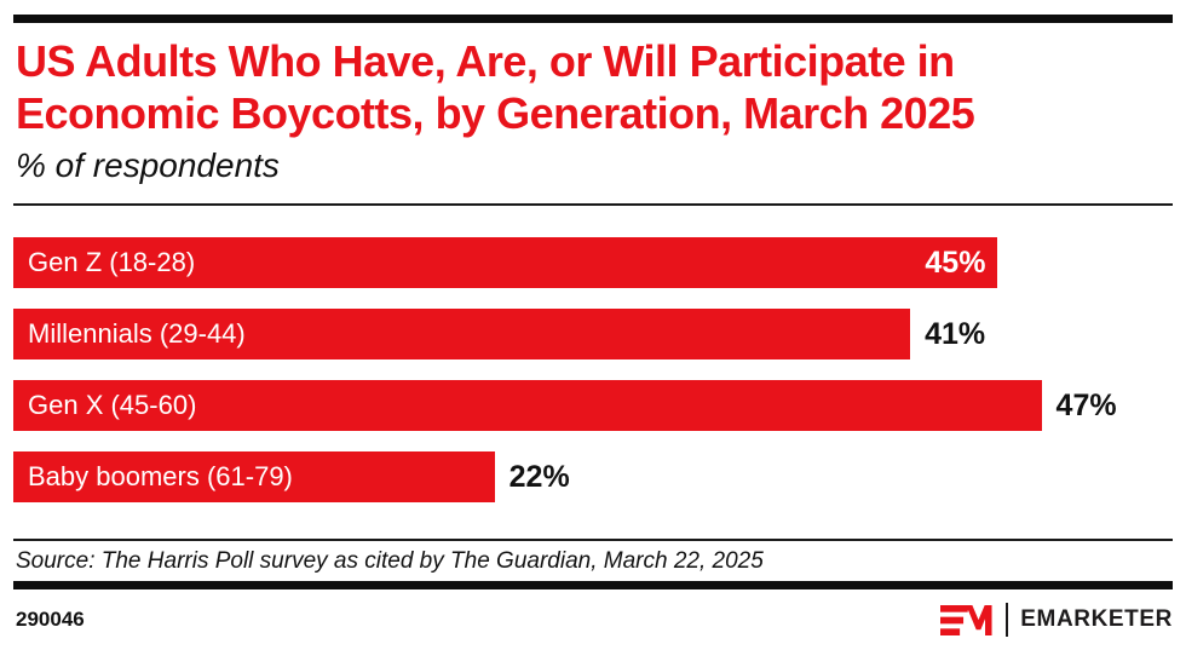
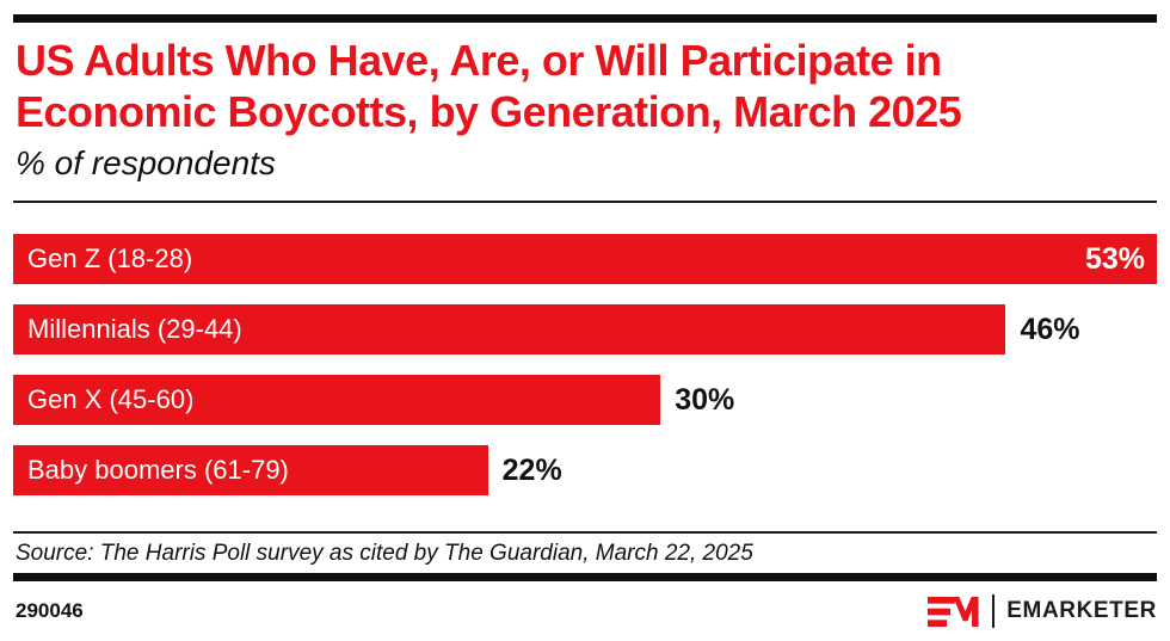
Gen Z (18-28): 45% -> 53%
Millennials (29-44): 41% -> 46%
Gen X (45-60): 47% -> 30%
